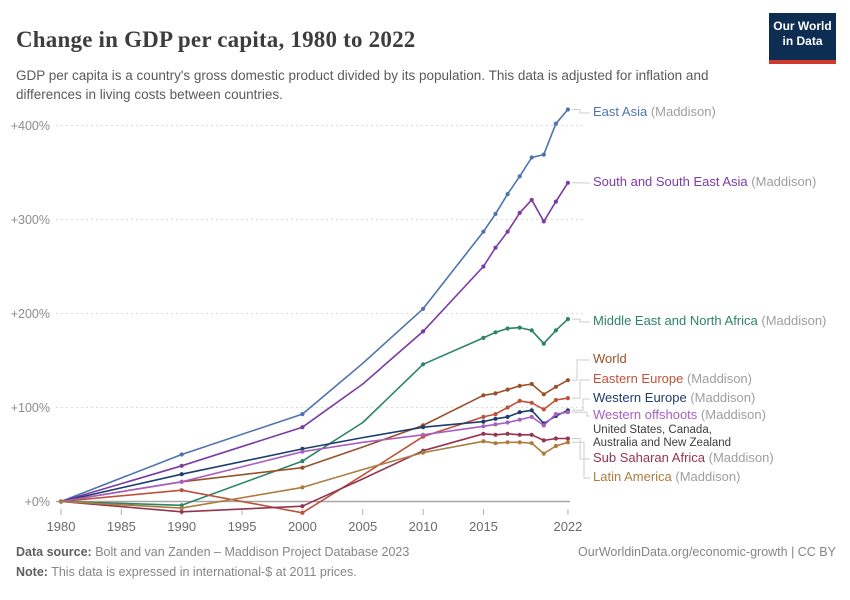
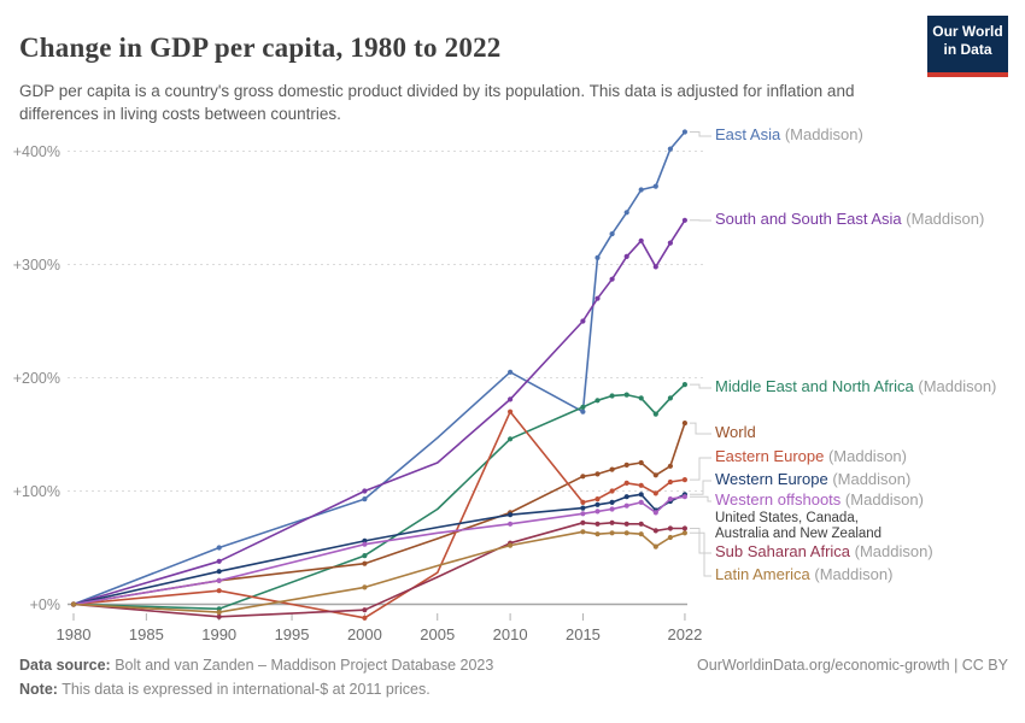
South and South East Asia/2000: 80% -> 100%
Eastern Europe/2010: 70% -> 170%
East Asia/2015: 290% -> 170%
World/2022: 130% -> 160%
